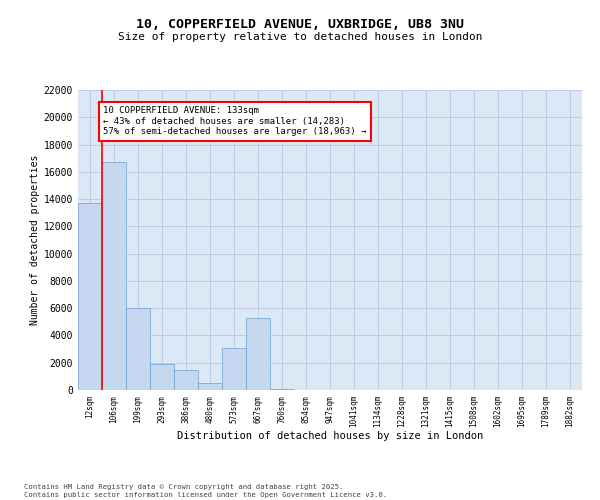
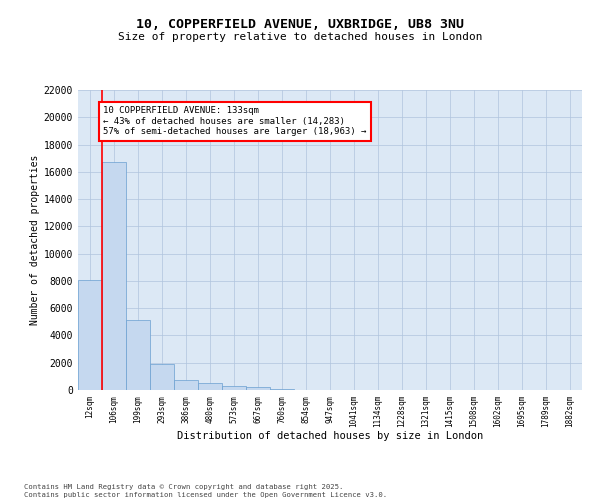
12sqm: 13700 -> 8100
199sqm: 6000 -> 5100
386sqm: 1500 -> 700
573sqm: 3100 -> 300
667sqm: 5300 -> 200
